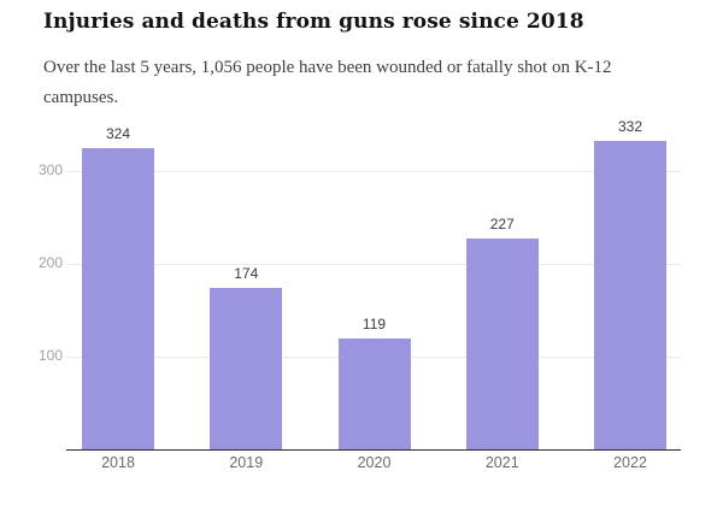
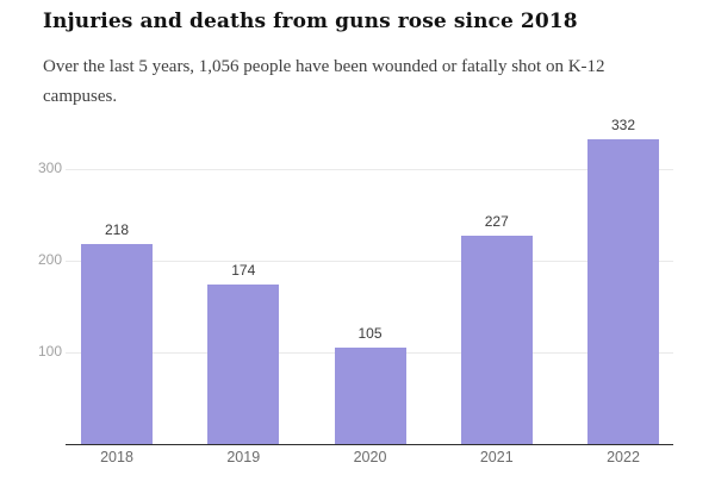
2018: 324 -> 218
2020: 119 -> 105
